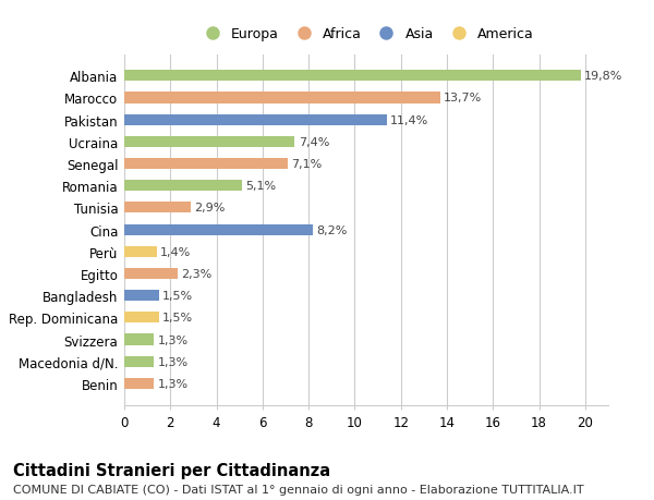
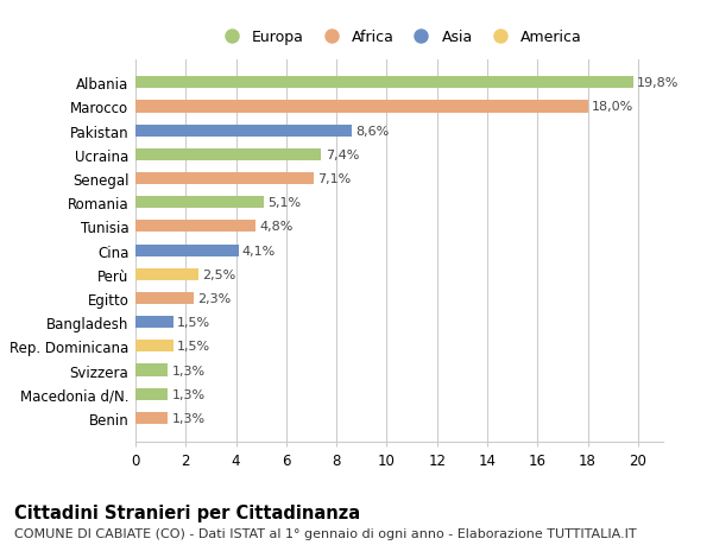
Marocco: 13,7% -> 18,0%
Pakistan: 11,4% -> 8,6%
Tunisia: 2,9% -> 4,8%
Cina: 8,2% -> 4,1%
Perù: 1,4% -> 2,5%
